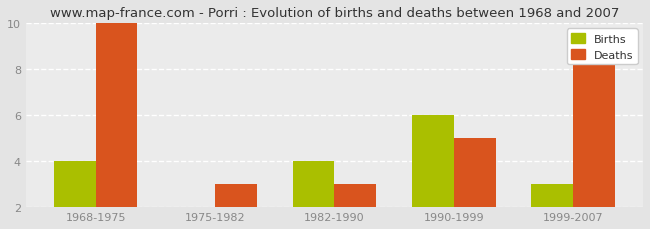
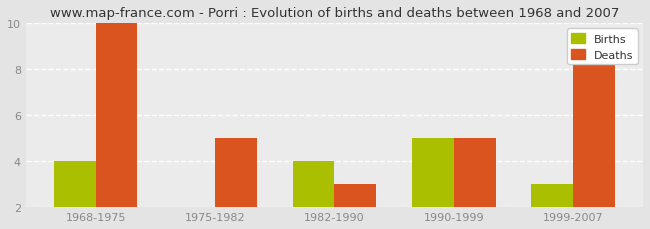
Deaths/1975-1982: 3.0 -> 5.0
Births/1990-1999: 6 -> 5
